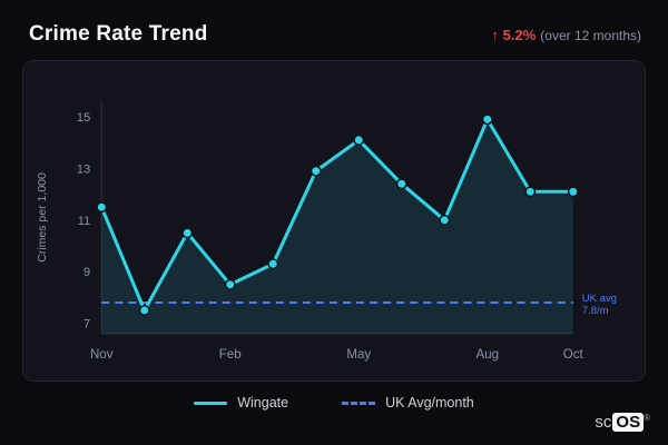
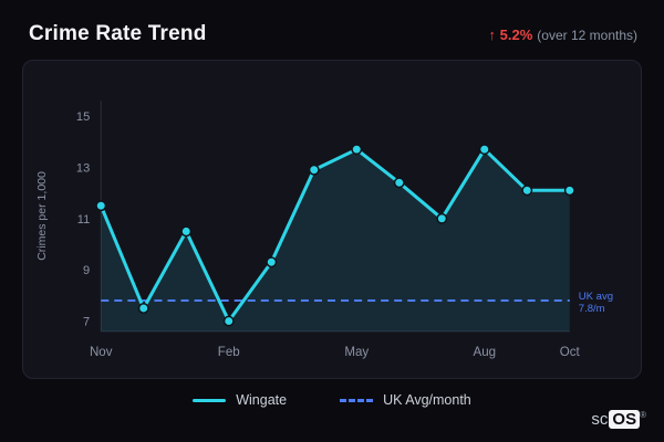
Feb: 8.5 -> 7.0
May: 14.1 -> 13.7
Aug: 14.9 -> 13.7
